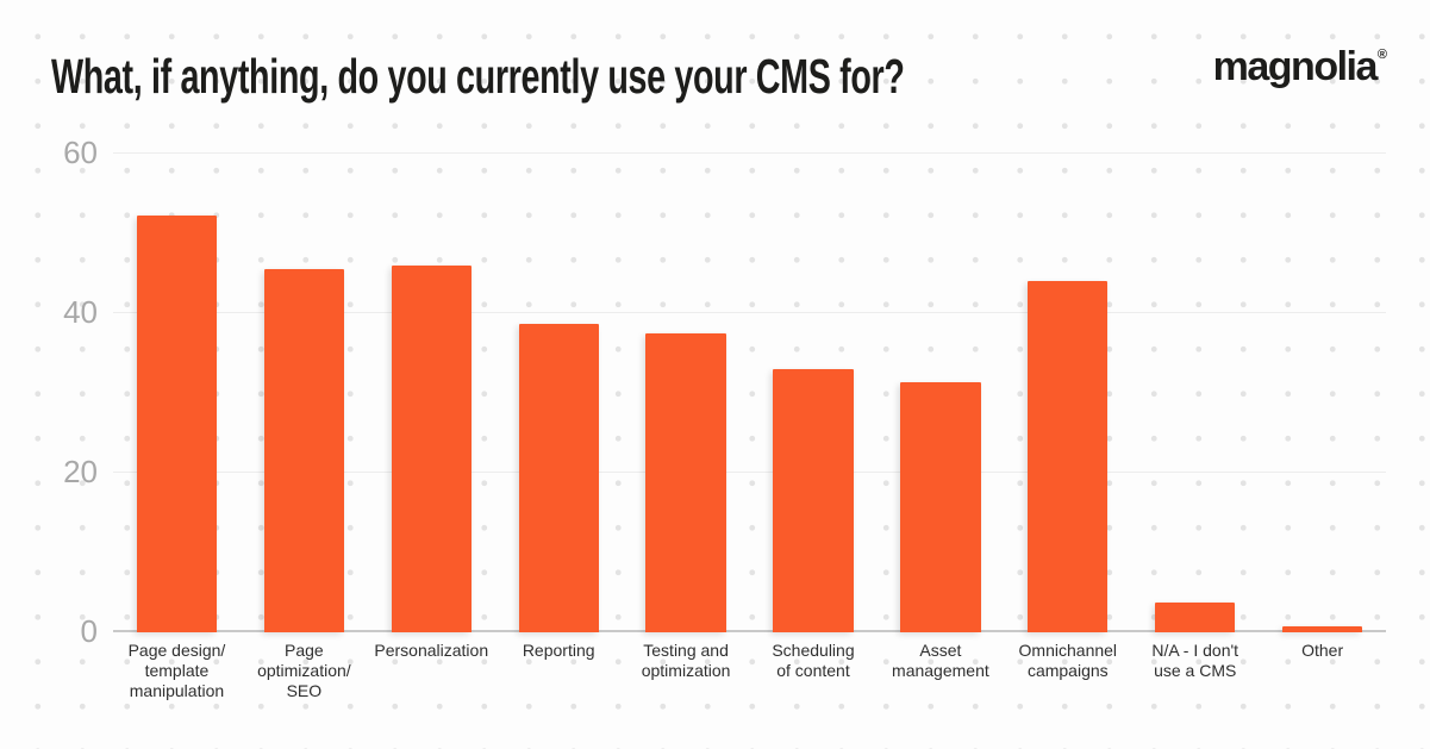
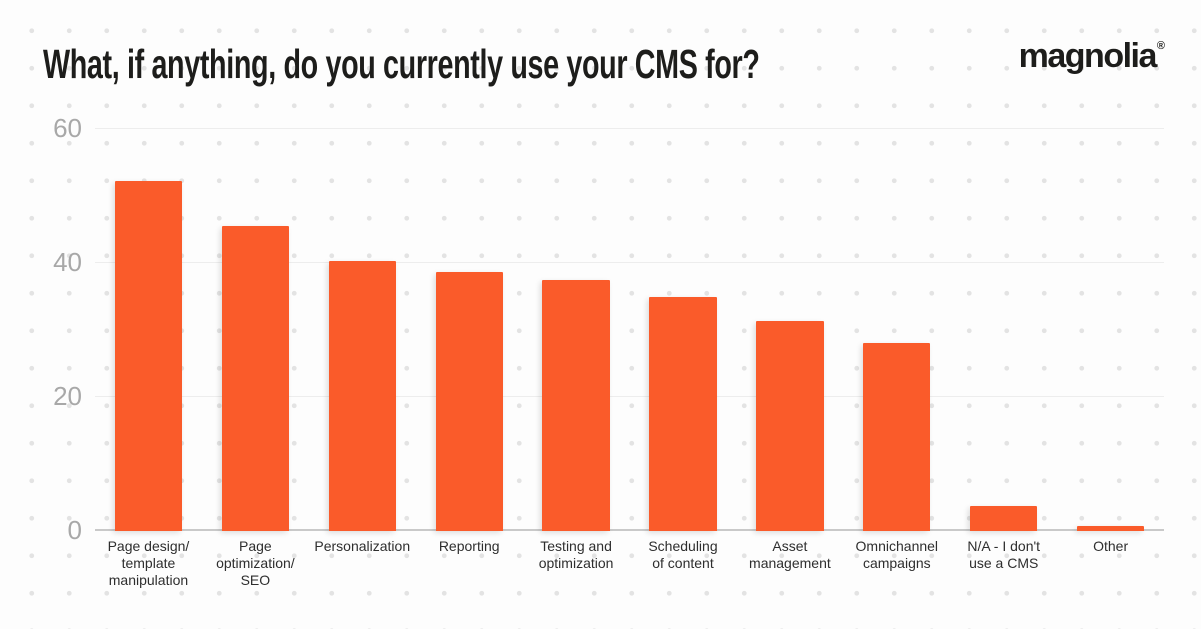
Personalization: 46 -> 40
Scheduling of content: 33 -> 35
Omnichannel campaigns: 44 -> 28
